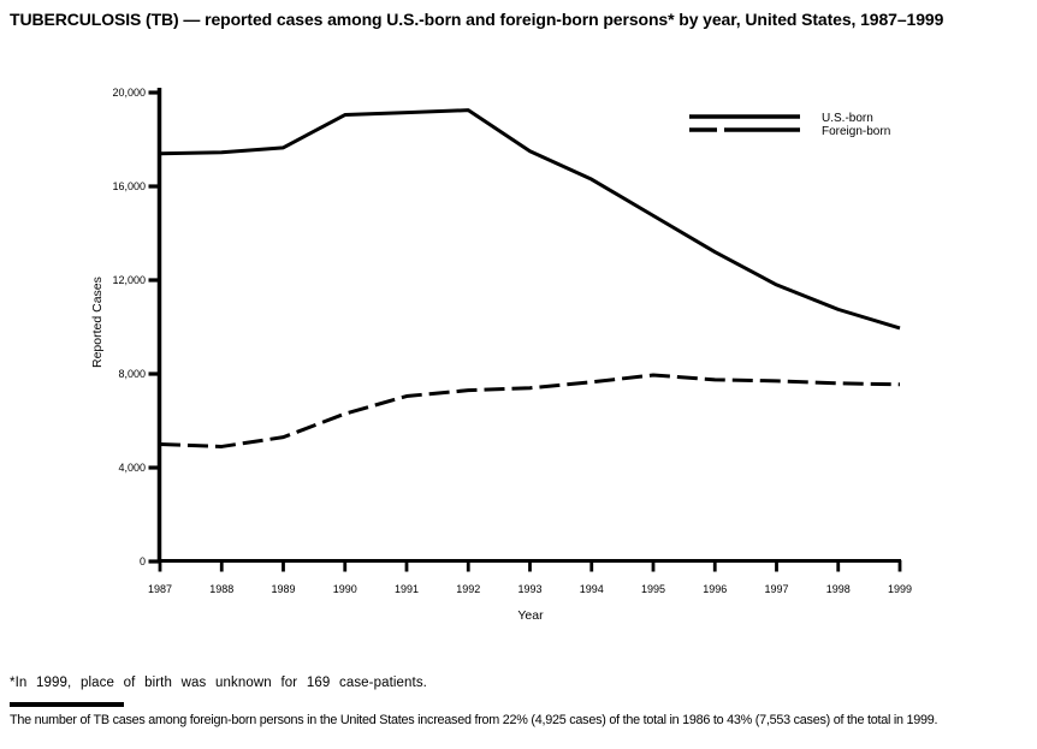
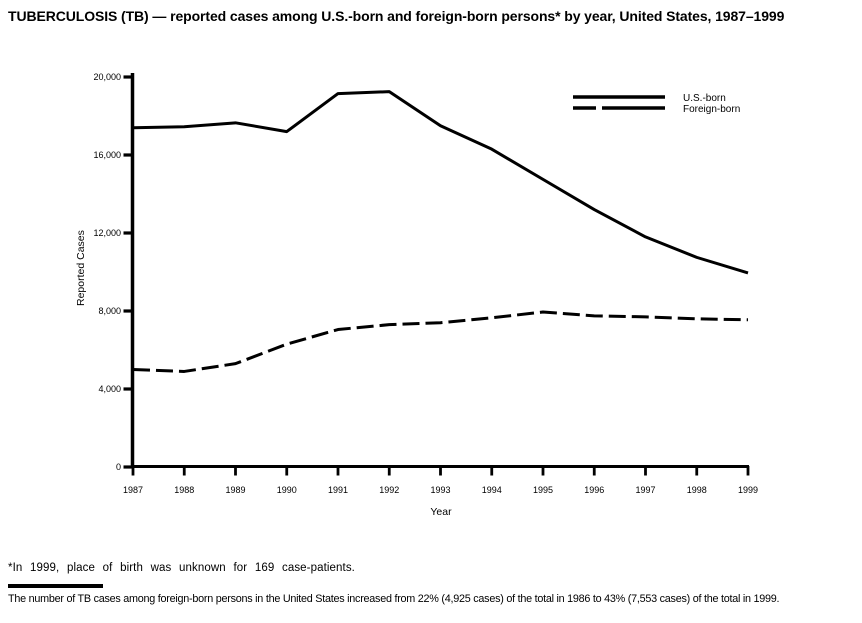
U.S.-born/1990: 19000 -> 17200
